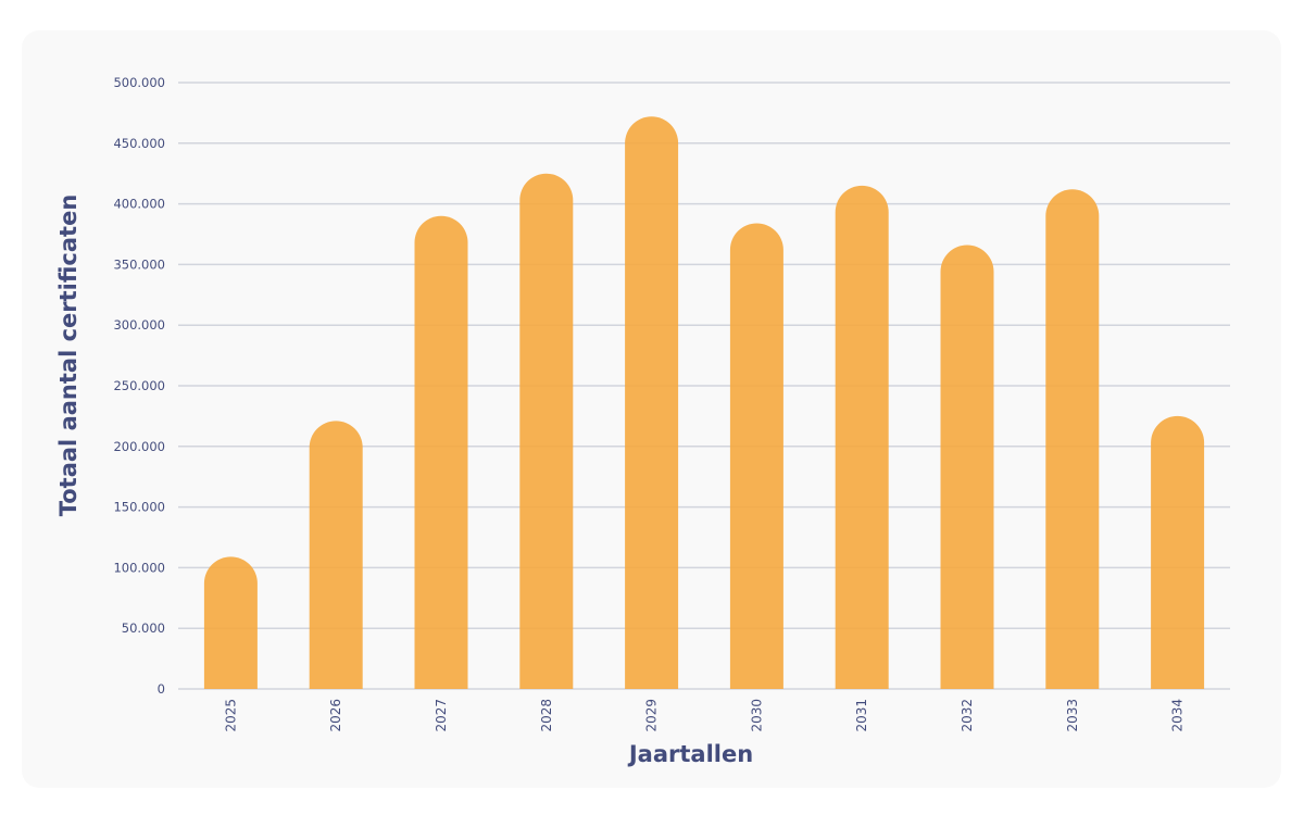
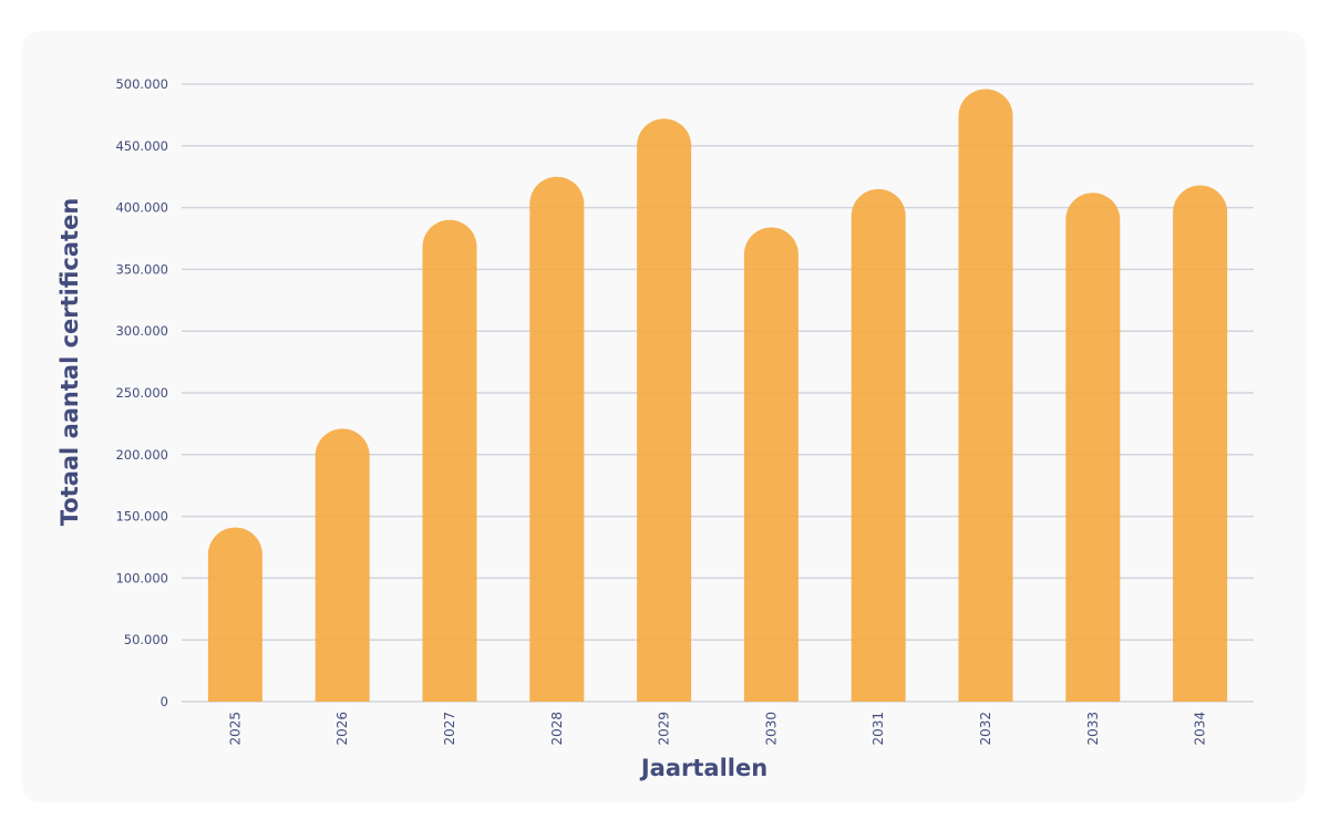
2025: 109000 -> 141000
2032: 366000 -> 496000
2034: 225000 -> 418000
